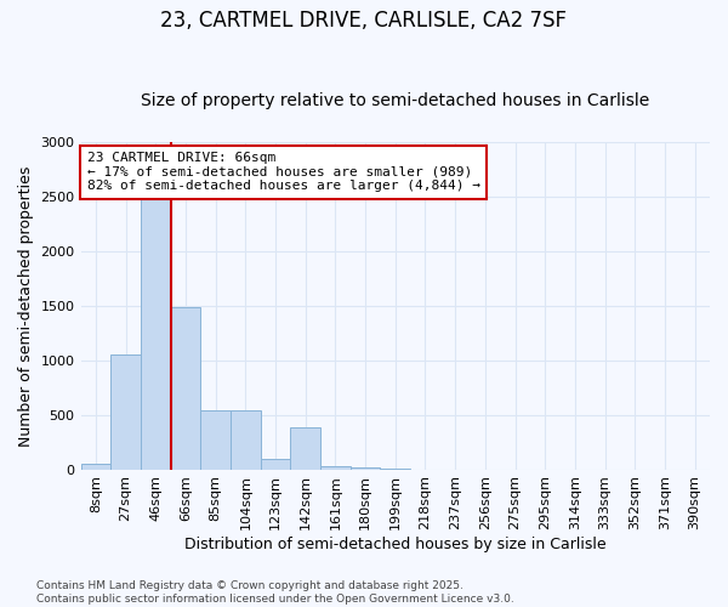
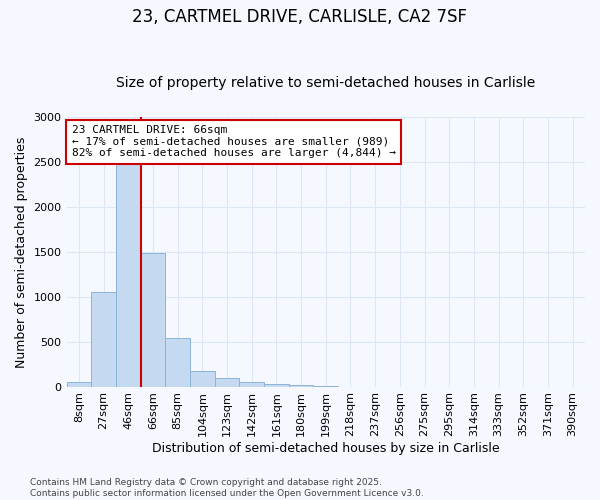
104sqm: 540 -> 180
142sqm: 380 -> 50
